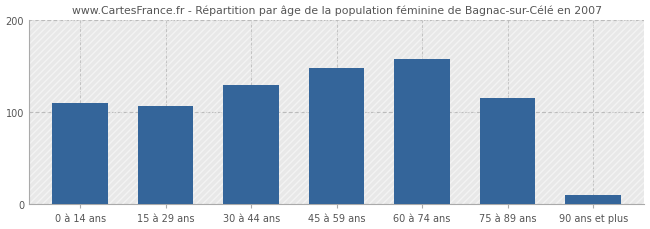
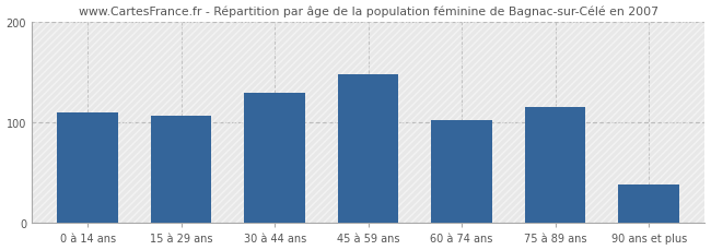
60 à 74 ans: 158 -> 102
90 ans et plus: 10 -> 38
